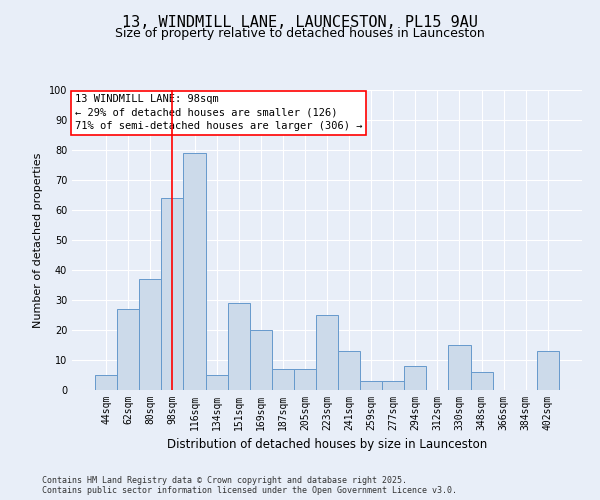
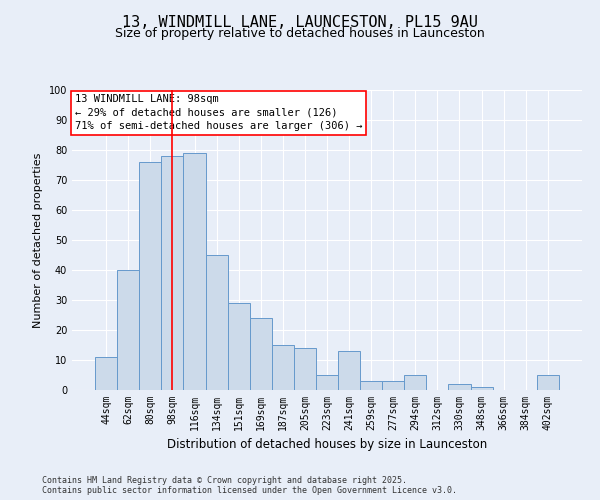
44sqm: 5 -> 11
62sqm: 27 -> 40
80sqm: 37 -> 76
98sqm: 64 -> 78
134sqm: 5 -> 45
169sqm: 20 -> 24
187sqm: 7 -> 15
205sqm: 7 -> 14
223sqm: 25 -> 5
294sqm: 8 -> 5
330sqm: 15 -> 2
348sqm: 6 -> 1
402sqm: 13 -> 5
